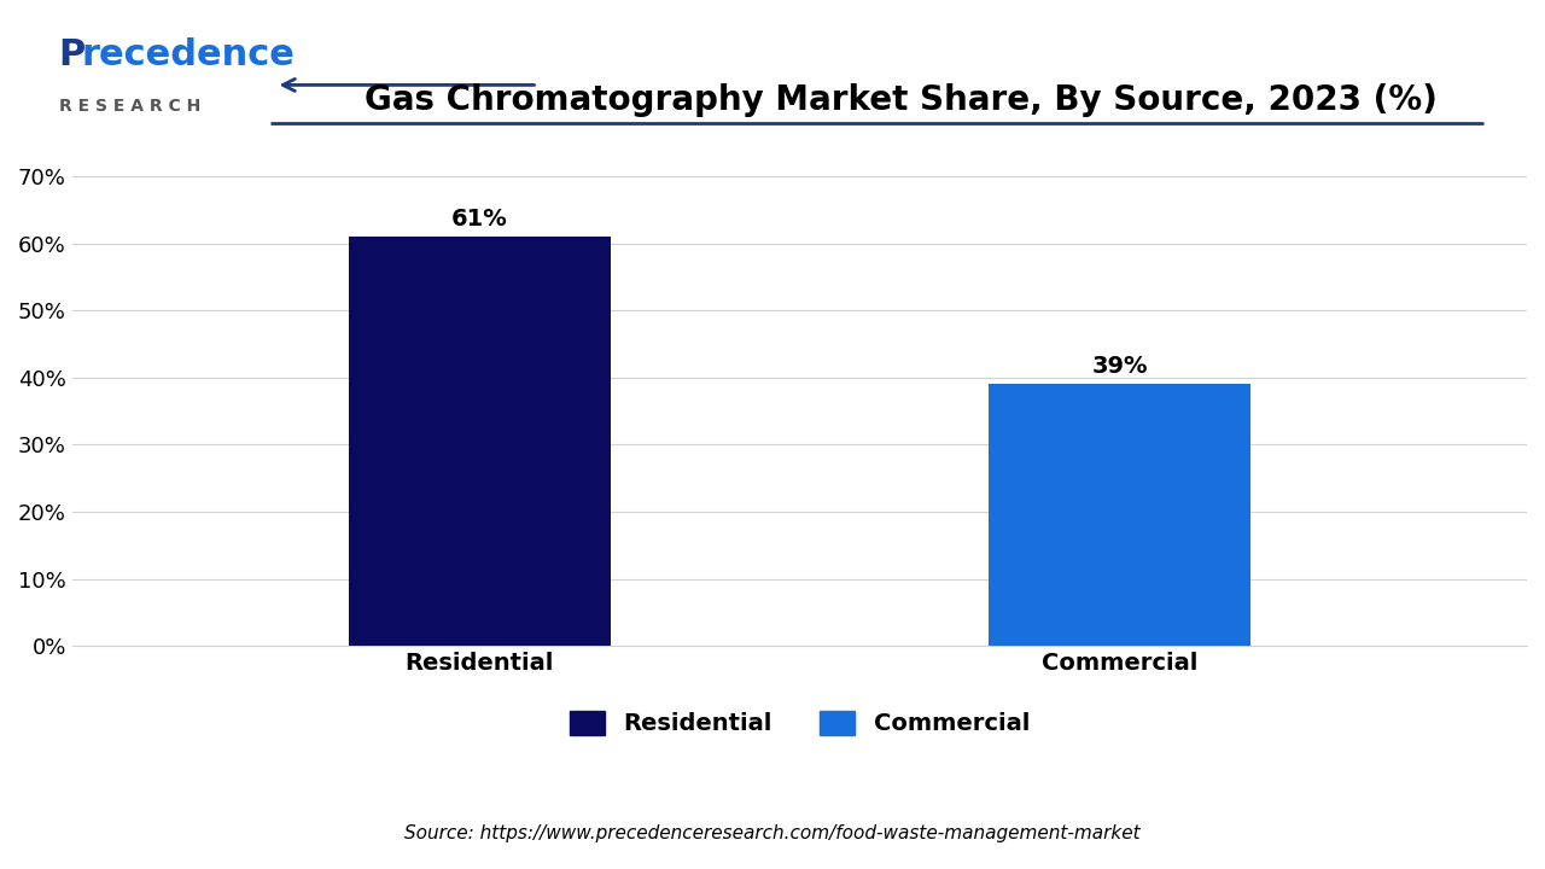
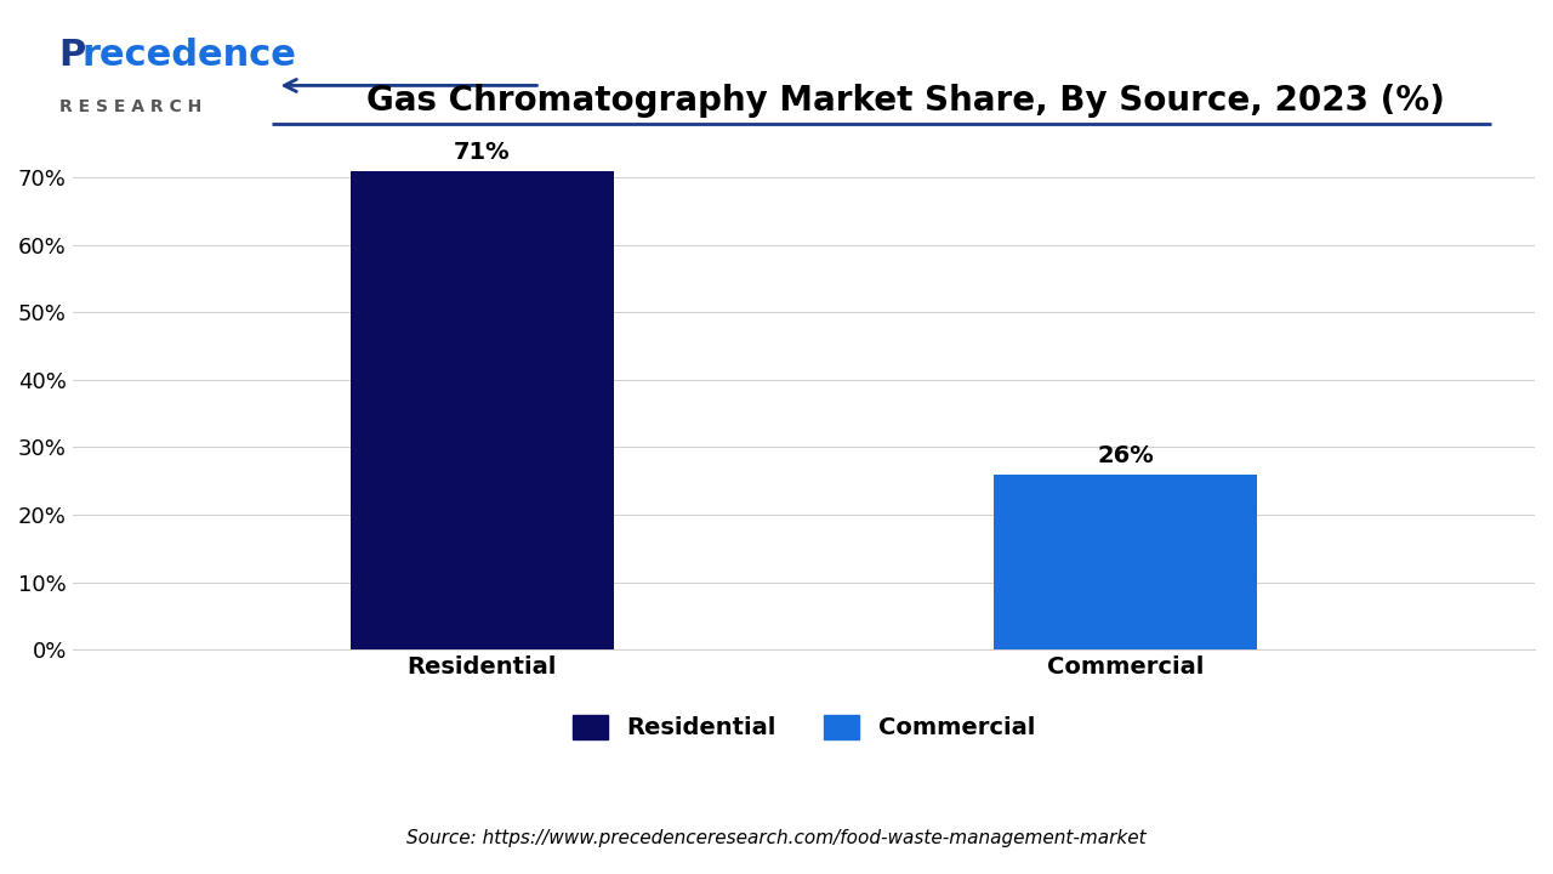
Residential: 61% -> 71%
Commercial: 39% -> 26%
